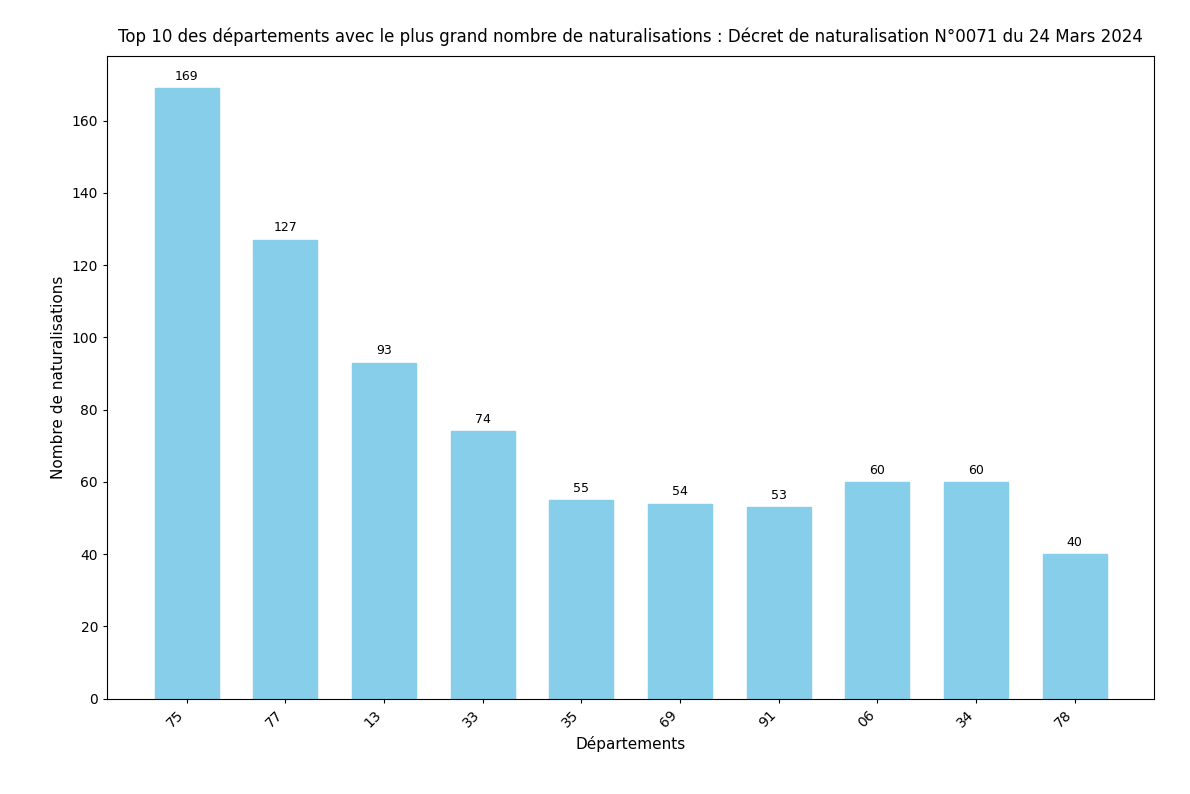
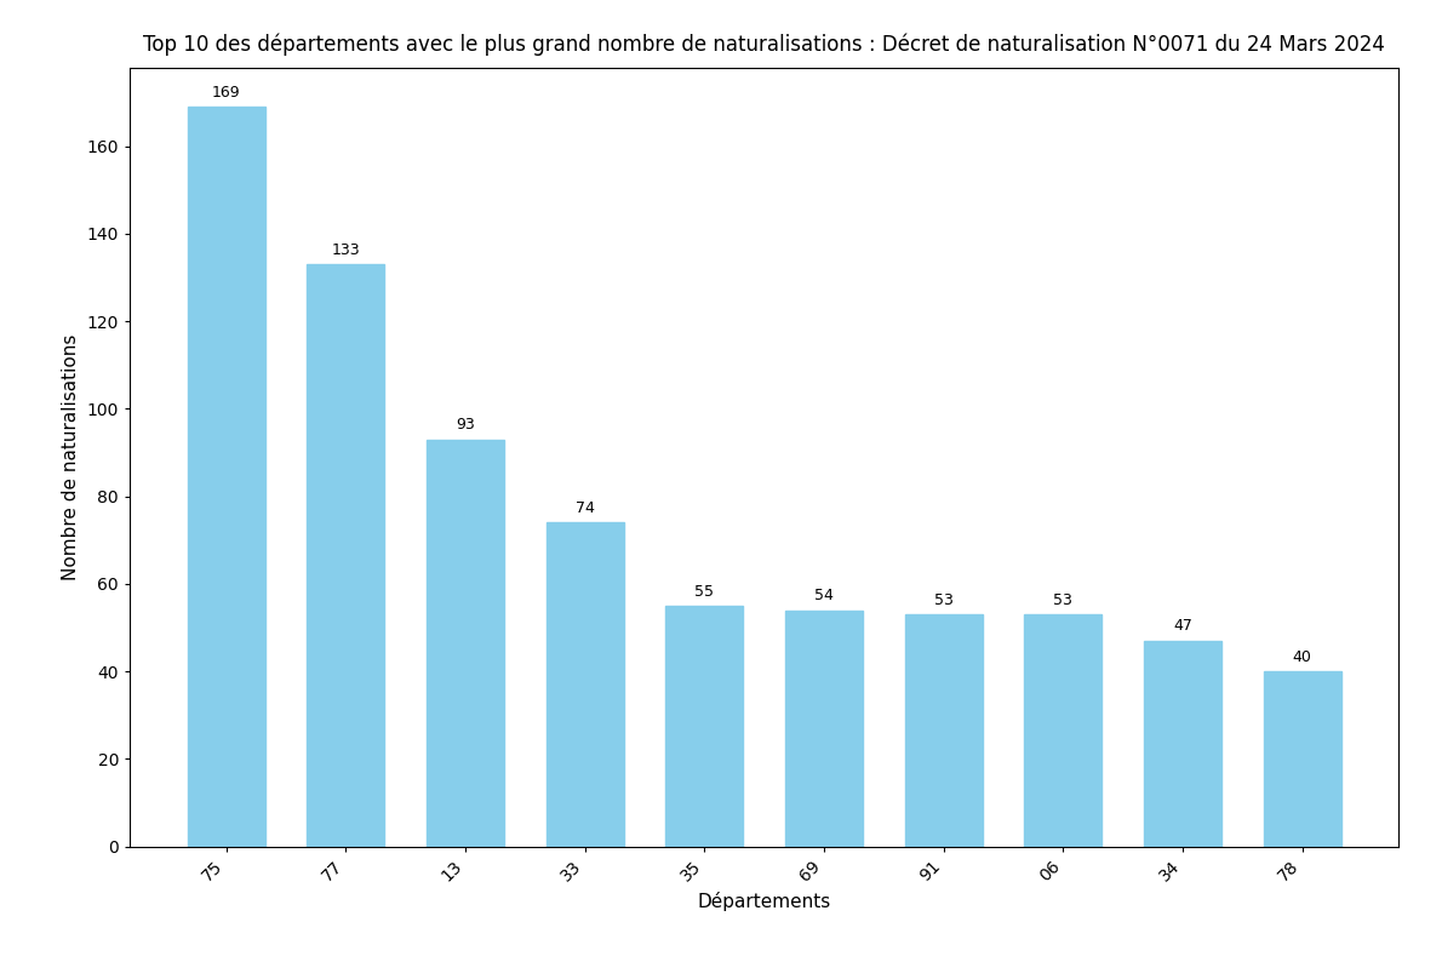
77: 127 -> 133
06: 60 -> 53
34: 60 -> 47
